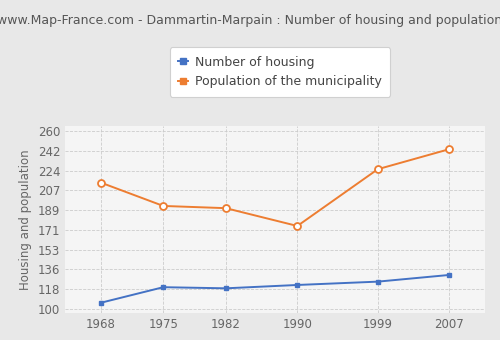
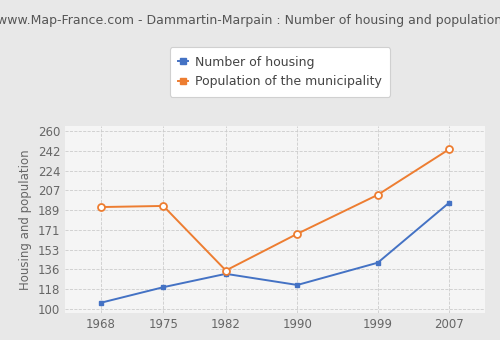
Population of the municipality/1968: 214 -> 192
Number of housing/1982: 119 -> 132
Population of the municipality/1982: 191 -> 135
Population of the municipality/1990: 175 -> 168
Number of housing/1999: 125 -> 142
Population of the municipality/1999: 226 -> 203
Number of housing/2007: 131 -> 196
